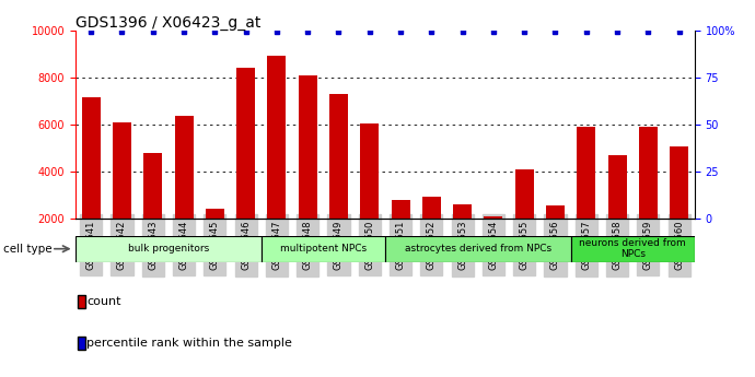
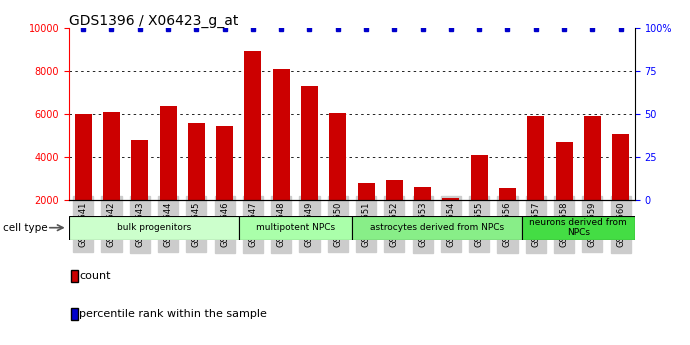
GSM47541: 7150 -> 6000
GSM47545: 2400 -> 5580
GSM47546: 8400 -> 5450
